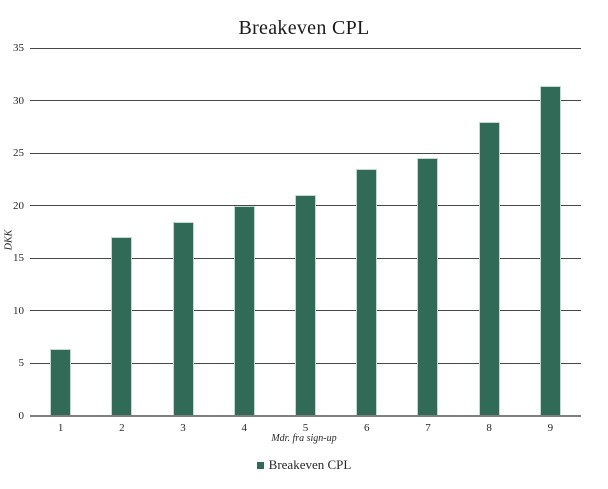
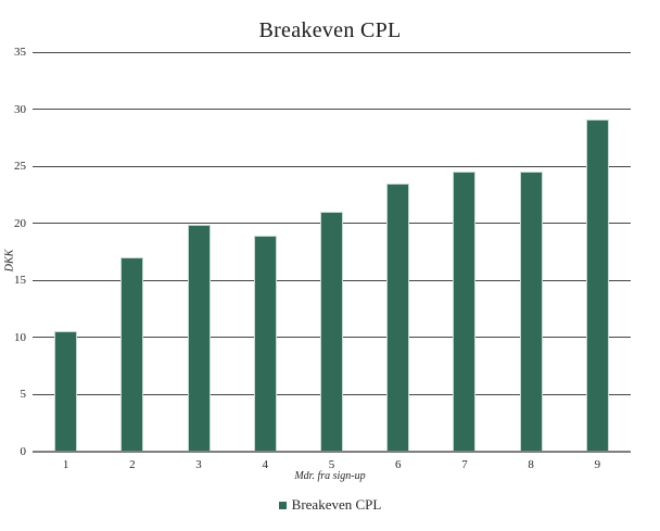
1: 6.4 -> 10.6
3: 18.5 -> 19.9
4: 20.0 -> 18.9
8: 28.0 -> 24.5
9: 31.4 -> 29.1
